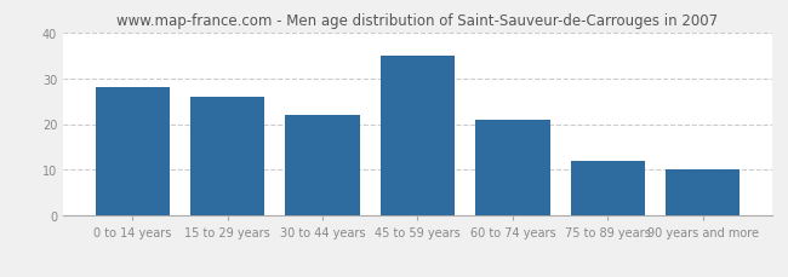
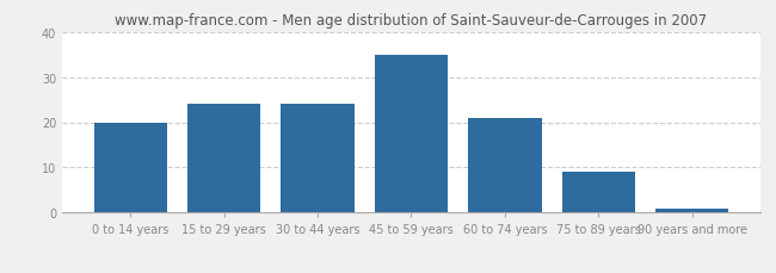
0 to 14 years: 28 -> 20
15 to 29 years: 26 -> 24
30 to 44 years: 22 -> 24
75 to 89 years: 12 -> 9
90 years and more: 10 -> 1
